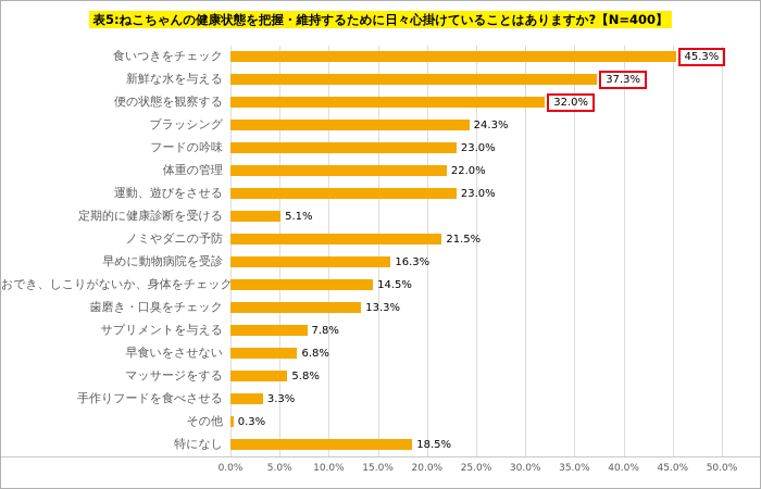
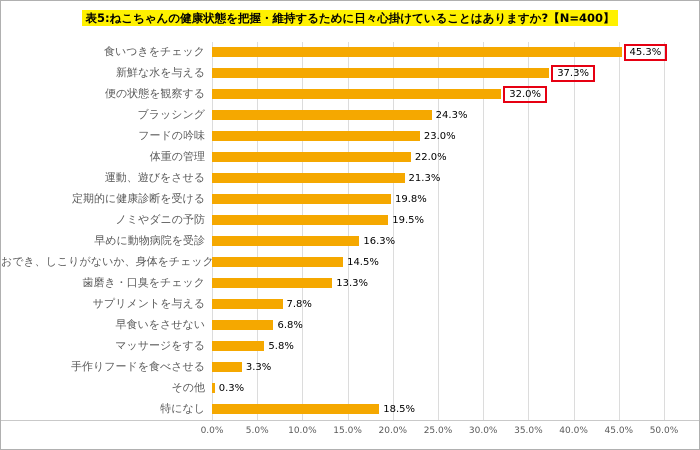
運動、遊びをさせる: 23.0% -> 21.3%
定期的に健康診断を受ける: 5.1% -> 19.8%
ノミやダニの予防: 21.5% -> 19.5%
